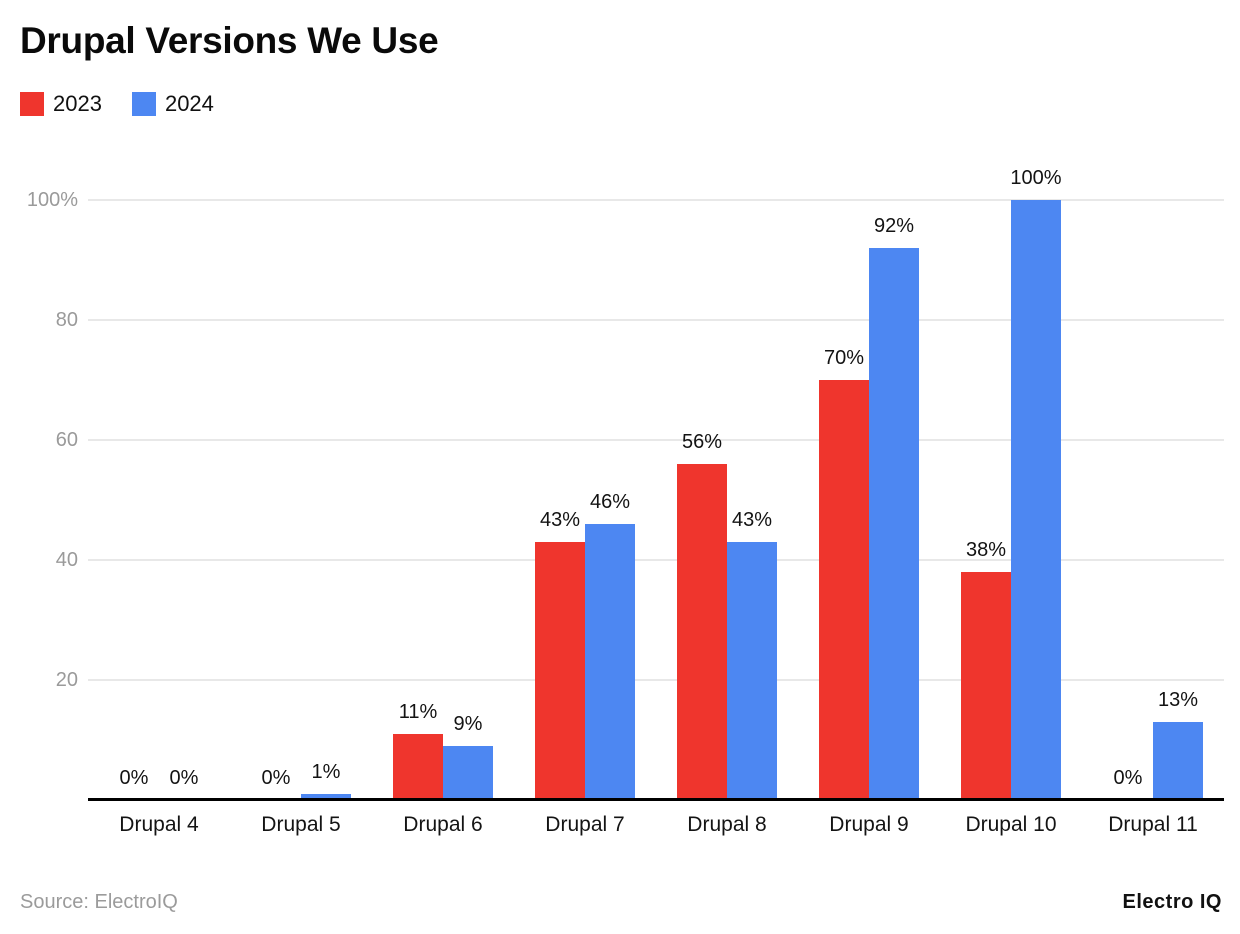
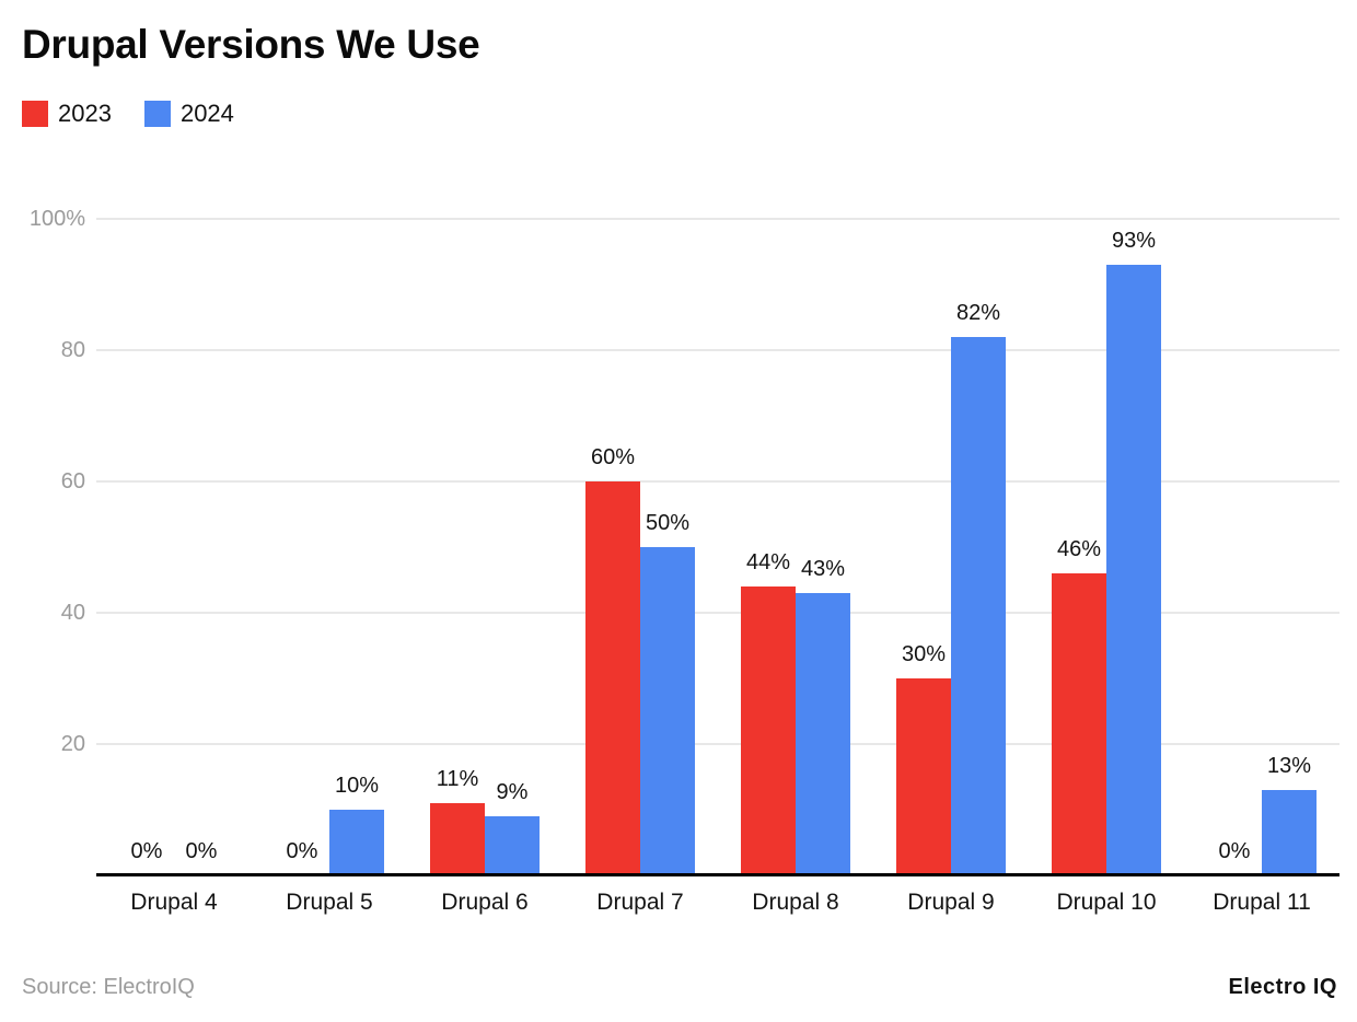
2024/Drupal 5: 1% -> 10%
2023/Drupal 7: 43% -> 60%
2024/Drupal 7: 46% -> 50%
2023/Drupal 8: 56% -> 44%
2023/Drupal 9: 70% -> 30%
2024/Drupal 9: 92% -> 82%
2023/Drupal 10: 38% -> 46%
2024/Drupal 10: 100% -> 93%
